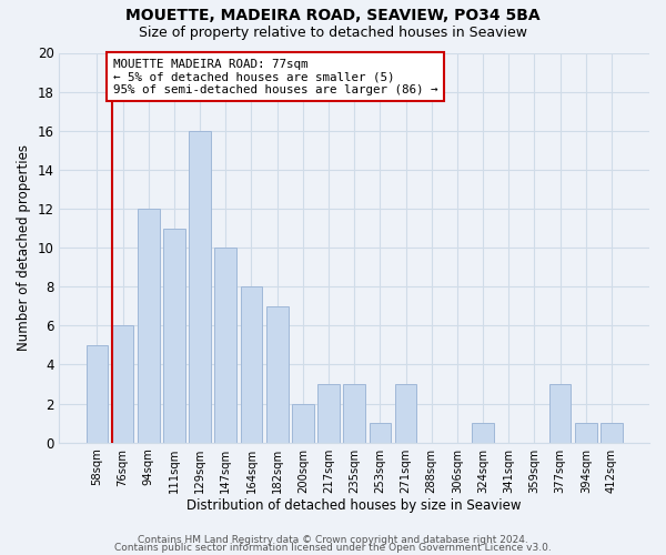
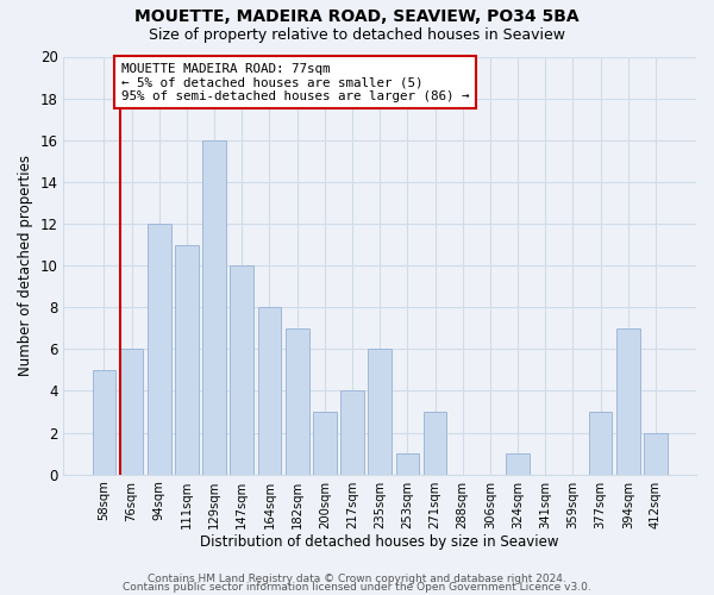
200sqm: 2 -> 3
217sqm: 3 -> 4
235sqm: 3 -> 6
394sqm: 1 -> 7
412sqm: 1 -> 2
